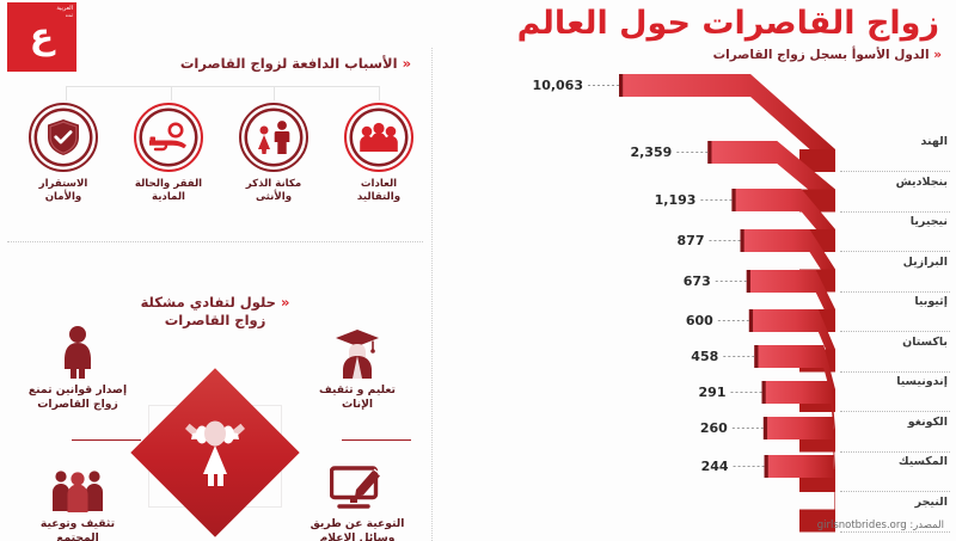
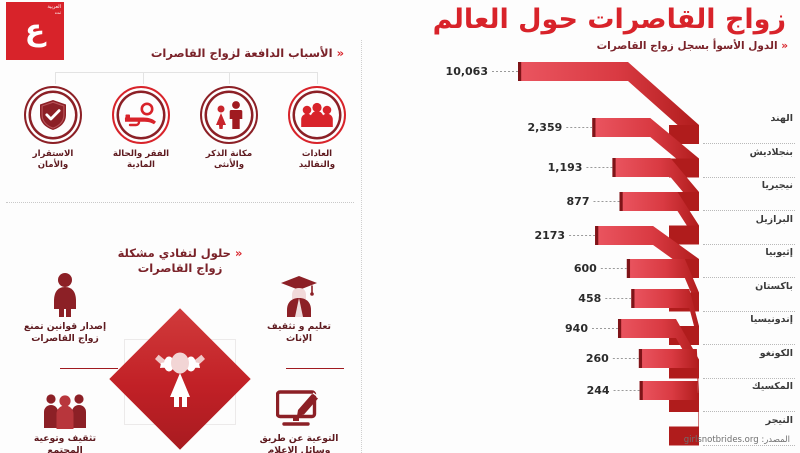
إثيوبيا: 673 -> 2173
الكونغو: 291 -> 940
